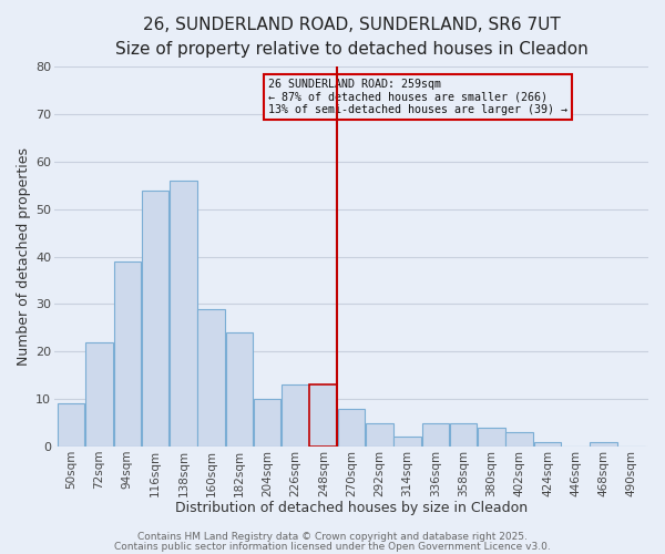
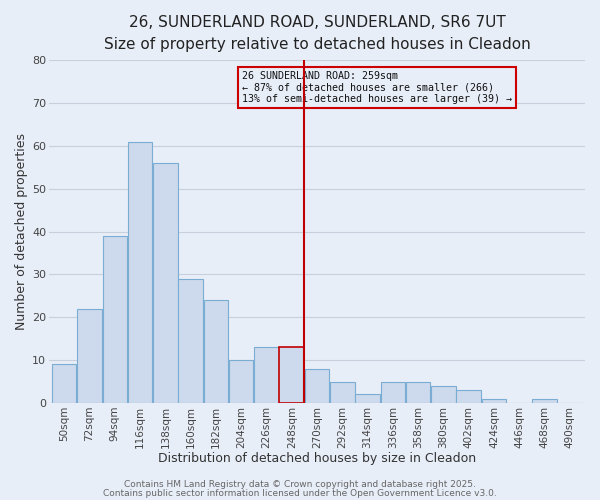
116sqm: 54 -> 61
